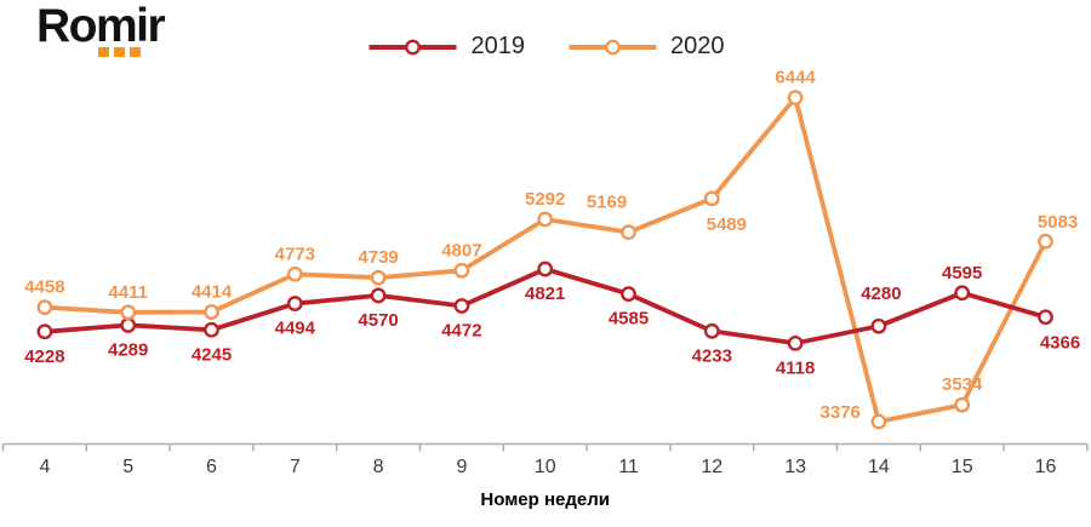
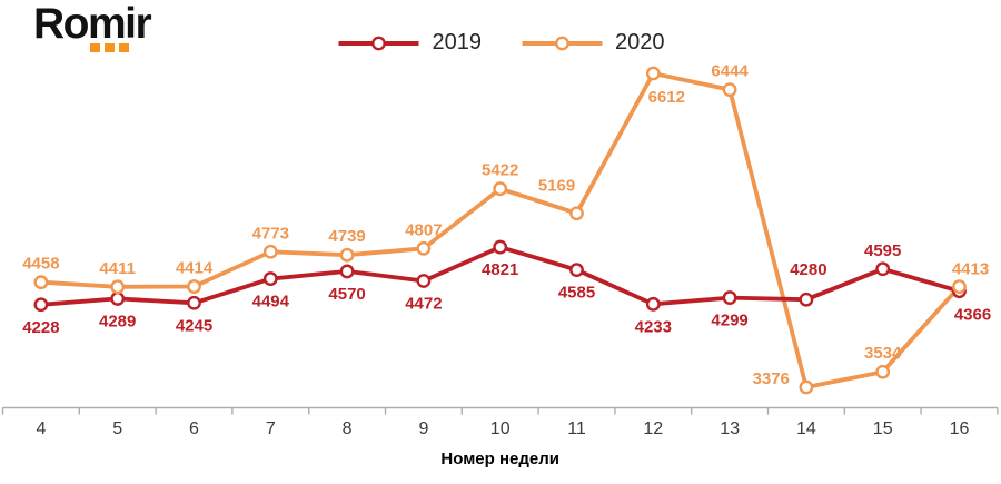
2020/10: 5292 -> 5422
2020/12: 5489 -> 6612
2019/13: 4118 -> 4299
2020/16: 5083 -> 4413
